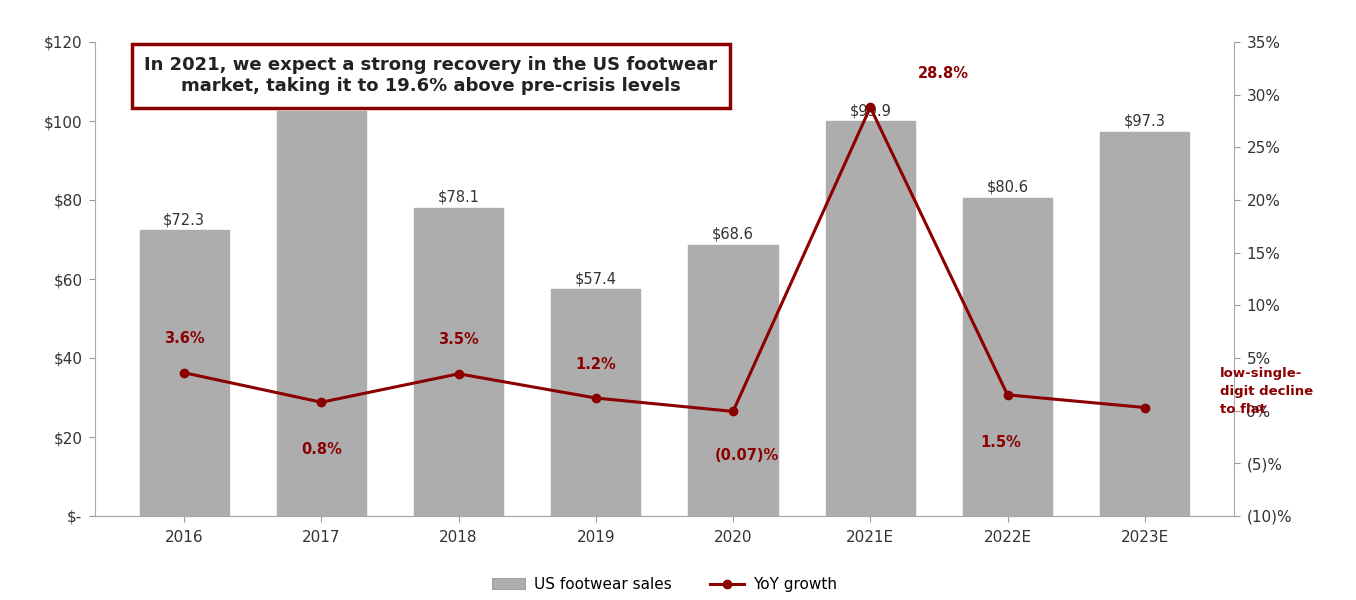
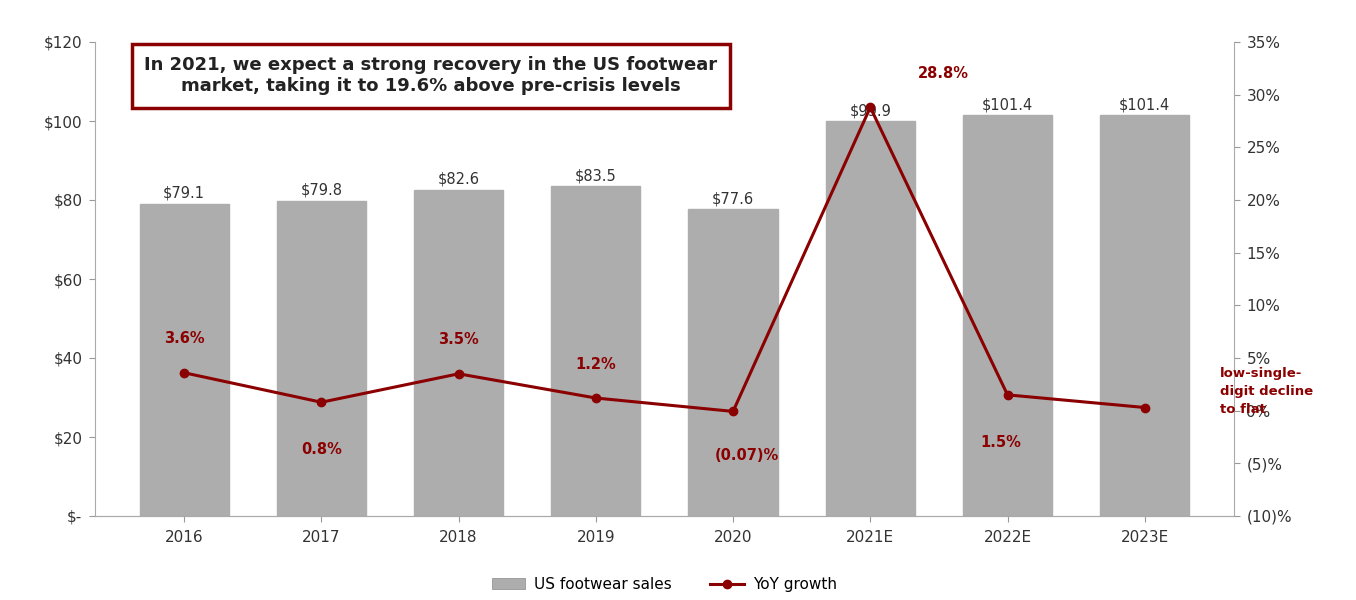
US footwear sales/2016: $72.3 -> $79.1
US footwear sales/2017: $102.5 -> $79.8
US footwear sales/2018: $78.1 -> $82.6
US footwear sales/2019: $57.4 -> $83.5
US footwear sales/2020: $68.6 -> $77.6
US footwear sales/2022E: $80.6 -> $101.4
US footwear sales/2023E: $97.3 -> $101.4
